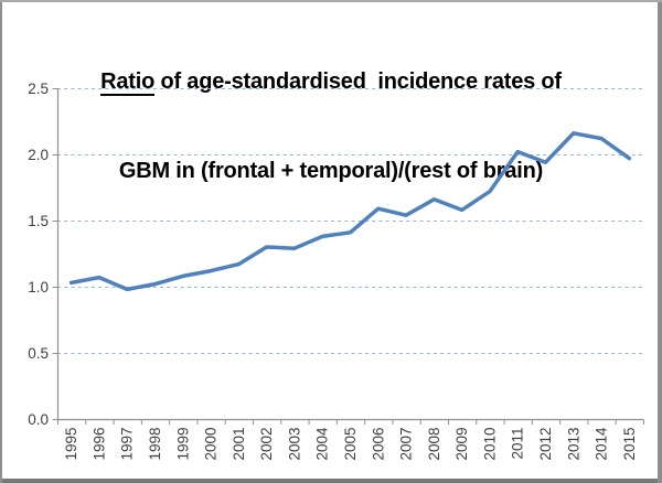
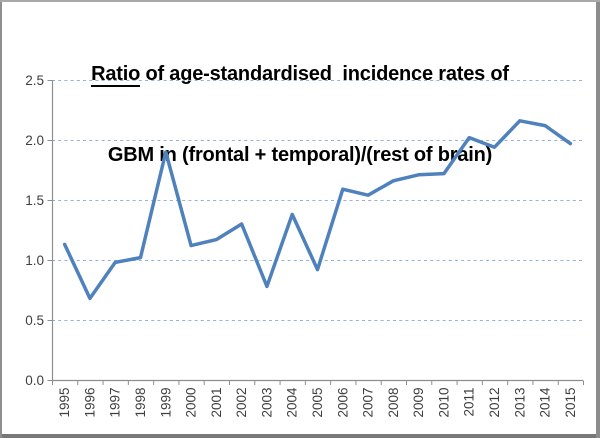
1995: 1.03 -> 1.13
1996: 1.07 -> 0.68
1999: 1.08 -> 1.90
2003: 1.29 -> 0.78
2005: 1.41 -> 0.92
2009: 1.58 -> 1.71
